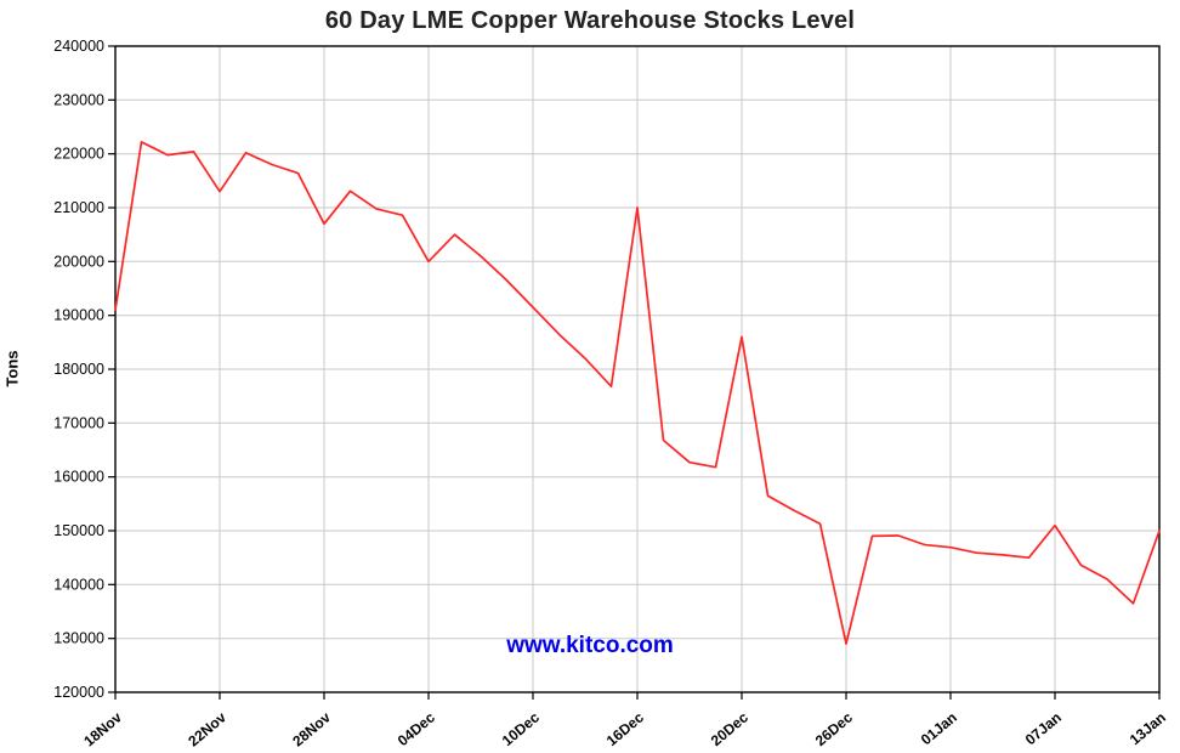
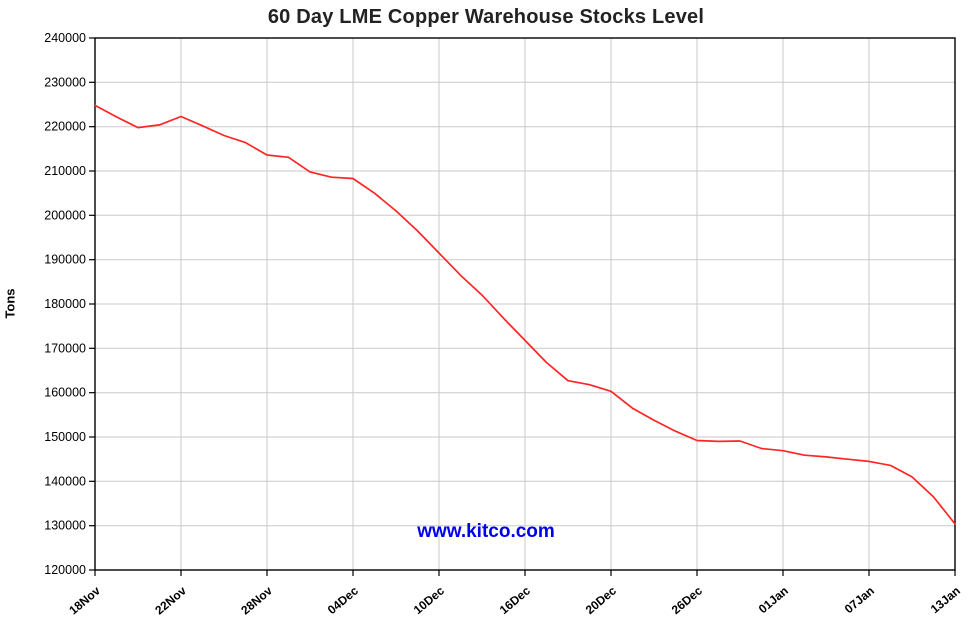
18Nov: 191000 -> 225000
22Nov: 213000 -> 222000
28Nov: 207000 -> 214000
04Dec: 200000 -> 208000
16Dec: 210000 -> 172000
20Dec: 186000 -> 160000
26Dec: 129000 -> 149000
07Jan: 151000 -> 144000
13Jan: 150000 -> 130000
